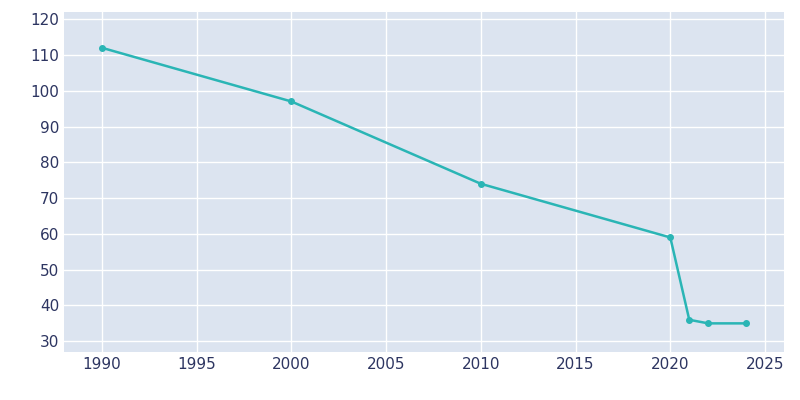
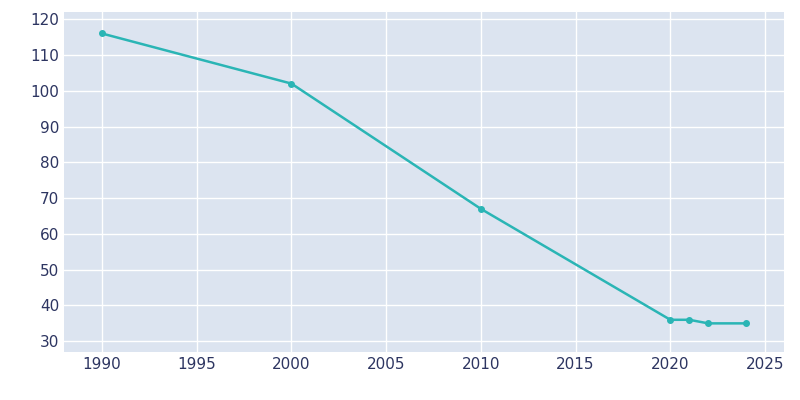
1990: 112 -> 116
2000: 97 -> 102
2010: 74 -> 67
2020: 59 -> 36
